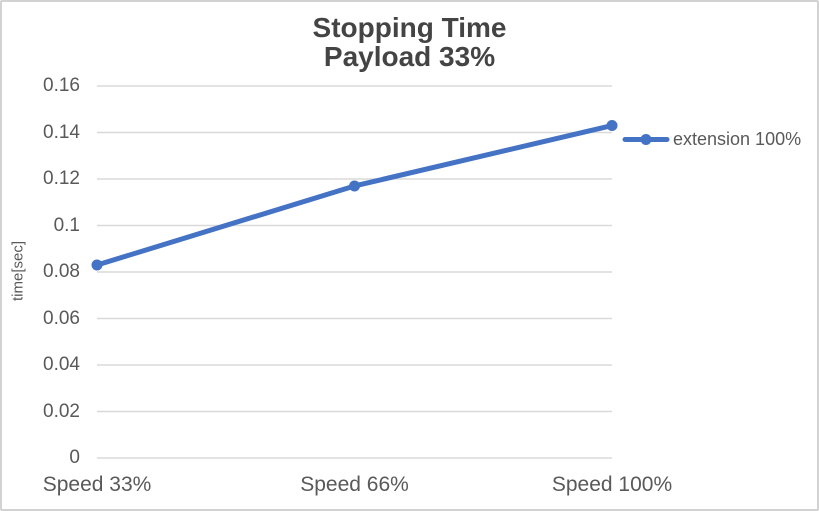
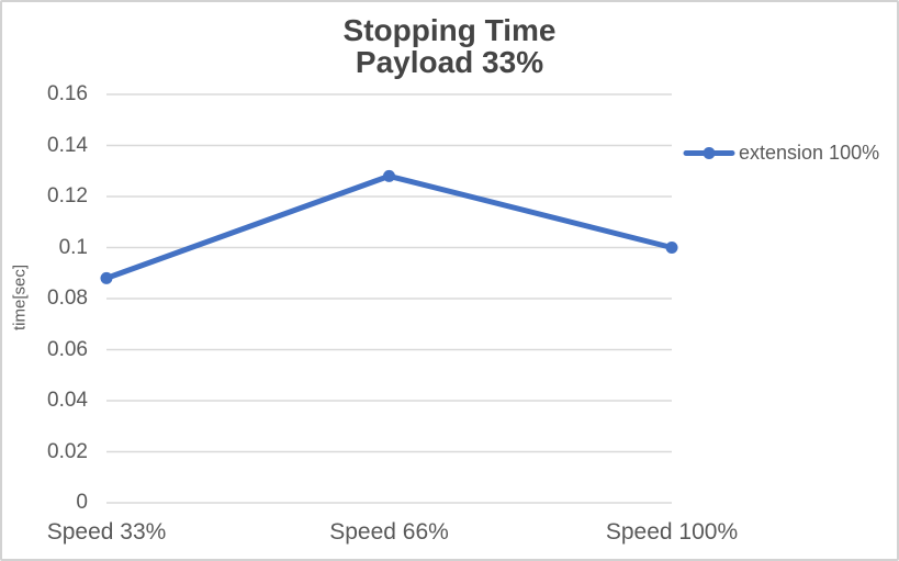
Speed 33%: 0.083 -> 0.088
Speed 66%: 0.117 -> 0.128
Speed 100%: 0.143 -> 0.100
